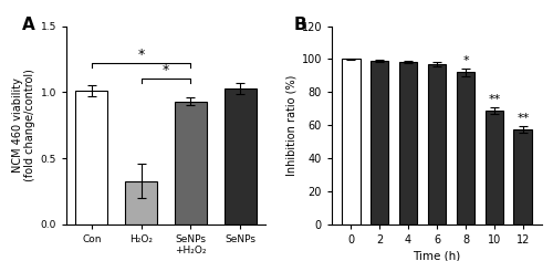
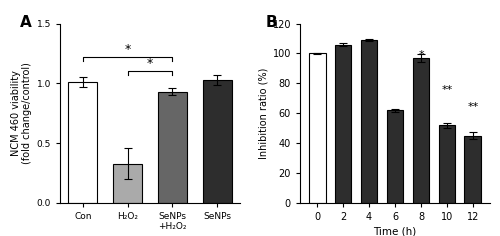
2: 99 -> 106
4: 98 -> 109
6: 97 -> 62
8: 92 -> 97
10: 69 -> 52
12: 58 -> 45
